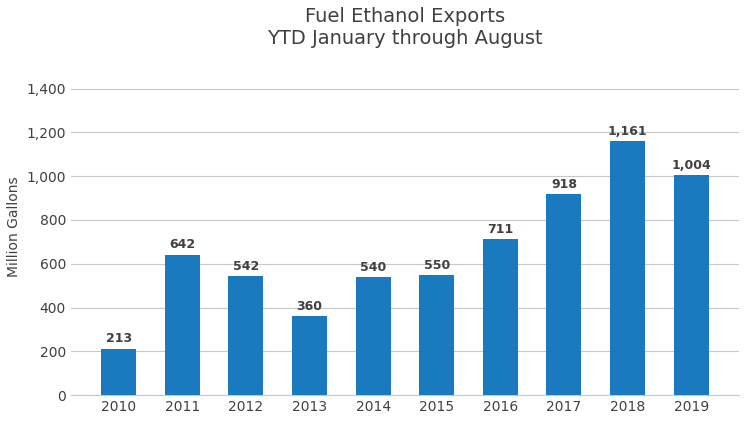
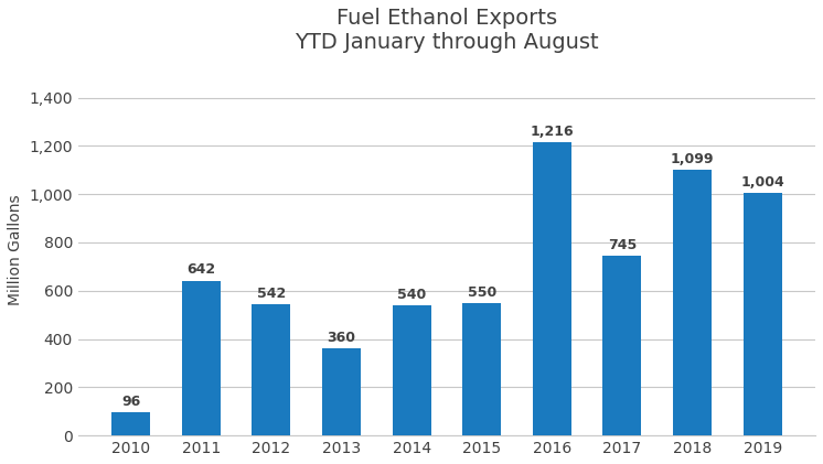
2010: 213 -> 96
2016: 711 -> 1,216
2017: 918 -> 745
2018: 1,161 -> 1,099
